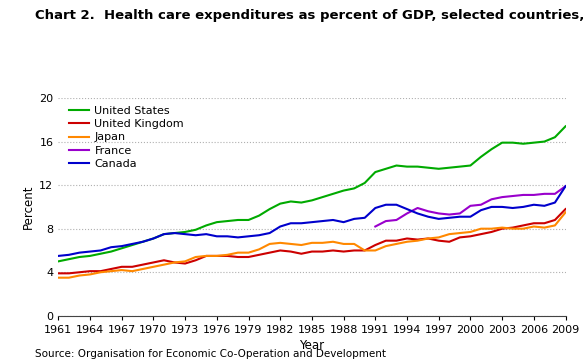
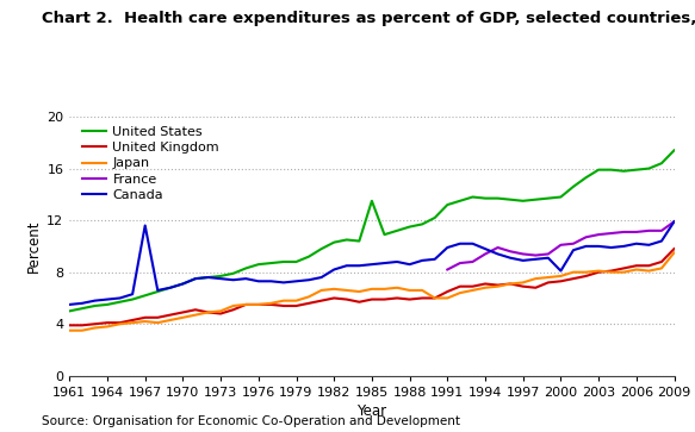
Canada/1967: 6.4 -> 11.6
United States/1985: 10.6 -> 13.5
Canada/2000: 9.1 -> 8.1
